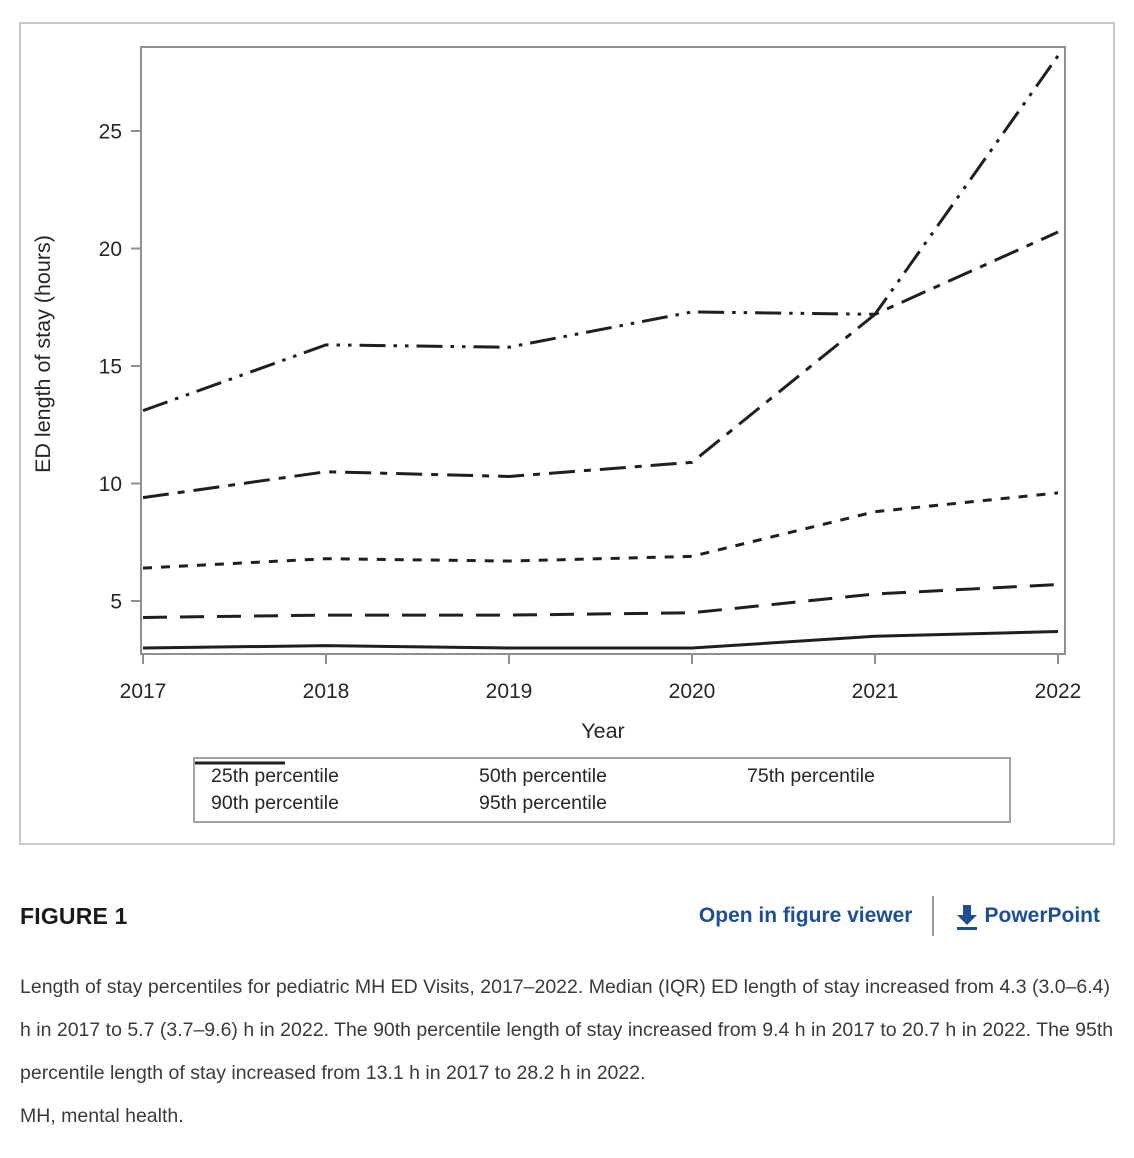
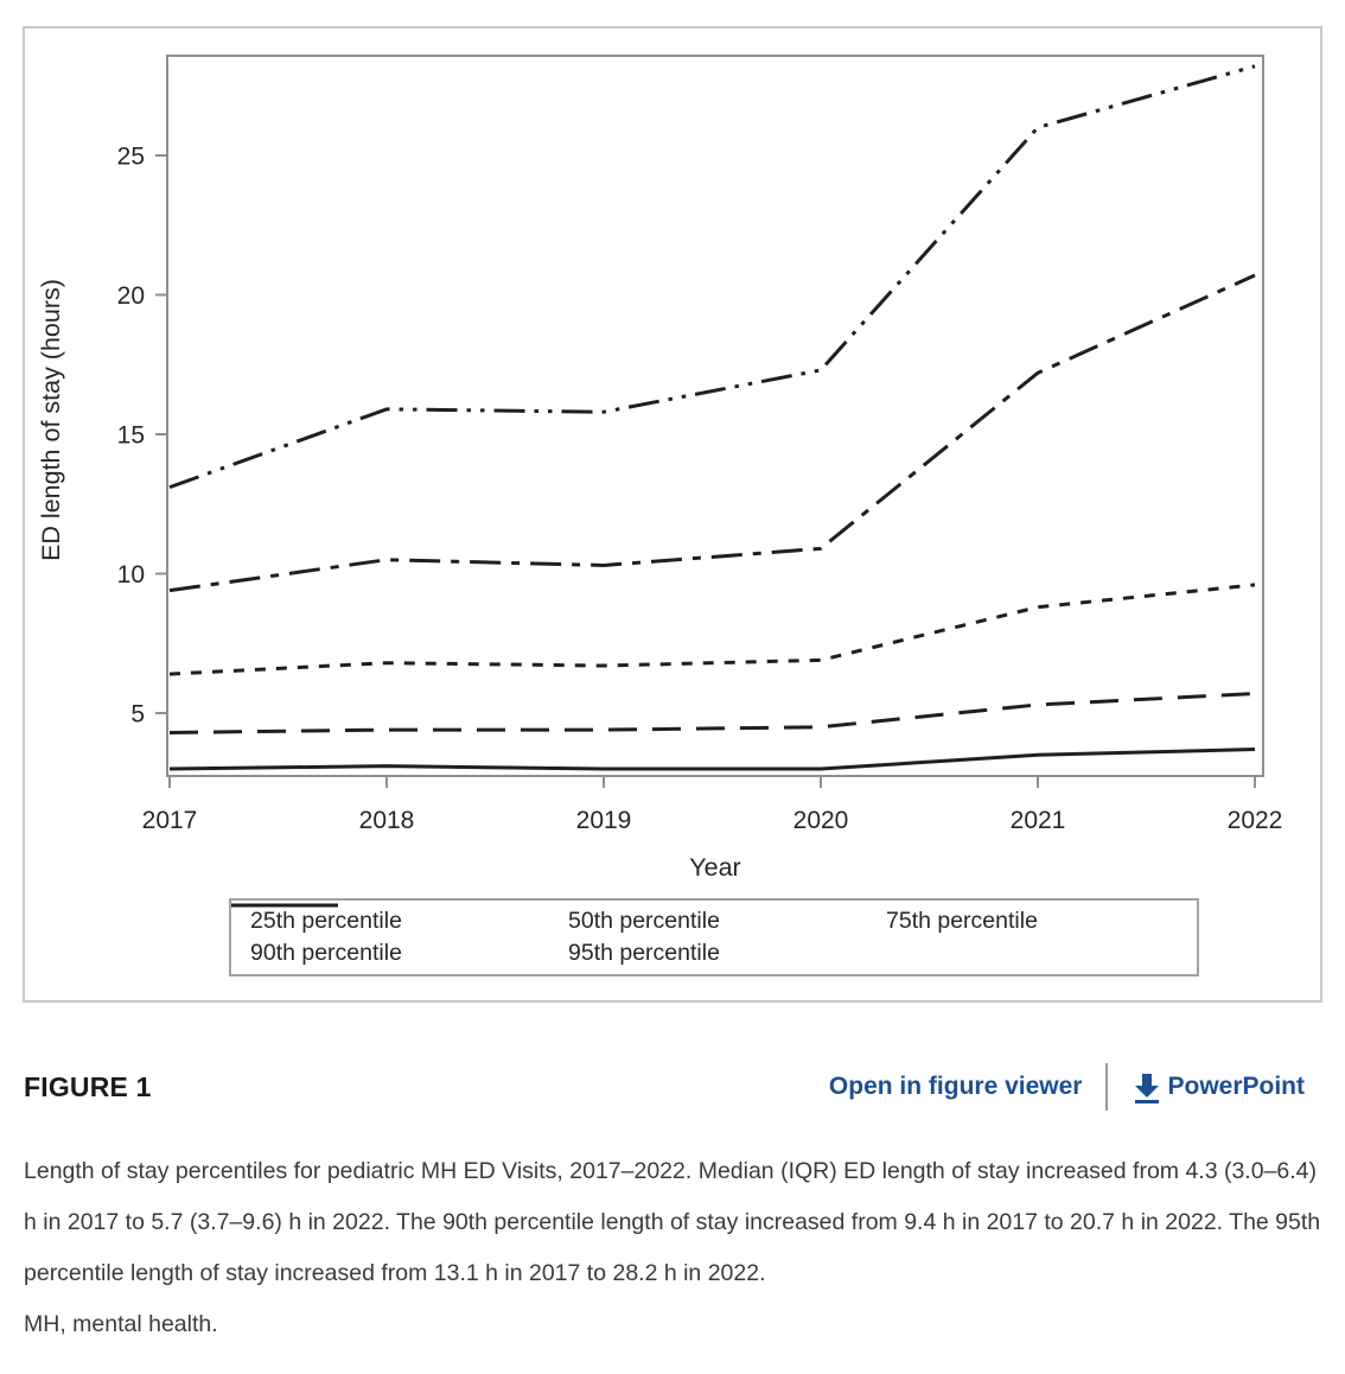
95th percentile/2021: 17.2 -> 26.0
